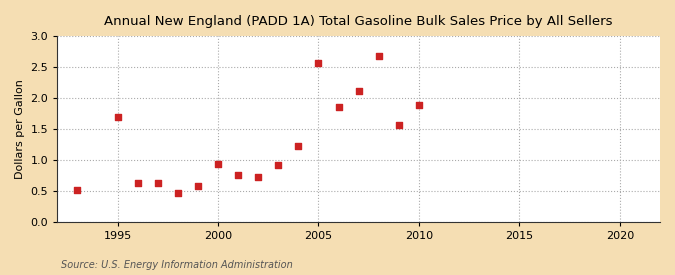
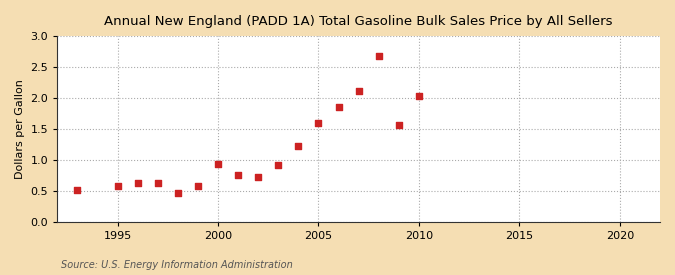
1995: 1.70 -> 0.58
2005: 2.56 -> 1.59
2010: 1.88 -> 2.04
